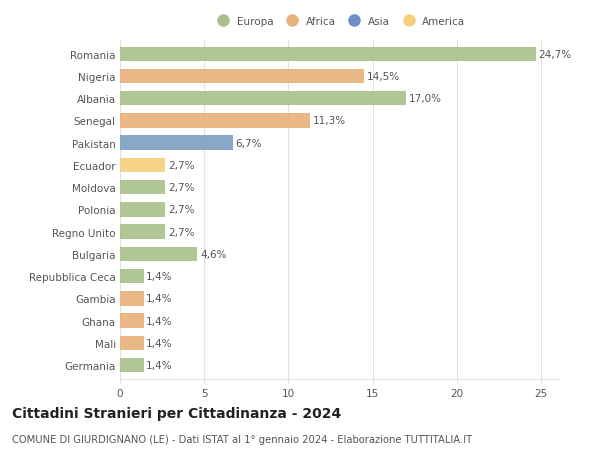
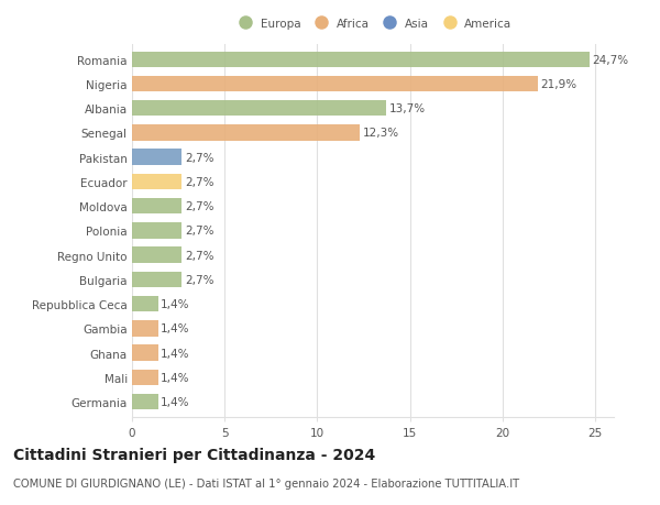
Nigeria: 14,5% -> 21,9%
Albania: 17,0% -> 13,7%
Senegal: 11,3% -> 12,3%
Pakistan: 6,7% -> 2,7%
Bulgaria: 4,6% -> 2,7%
